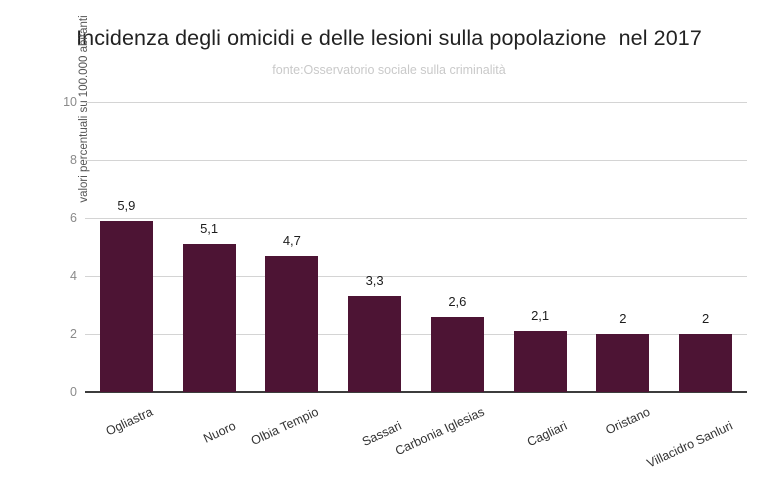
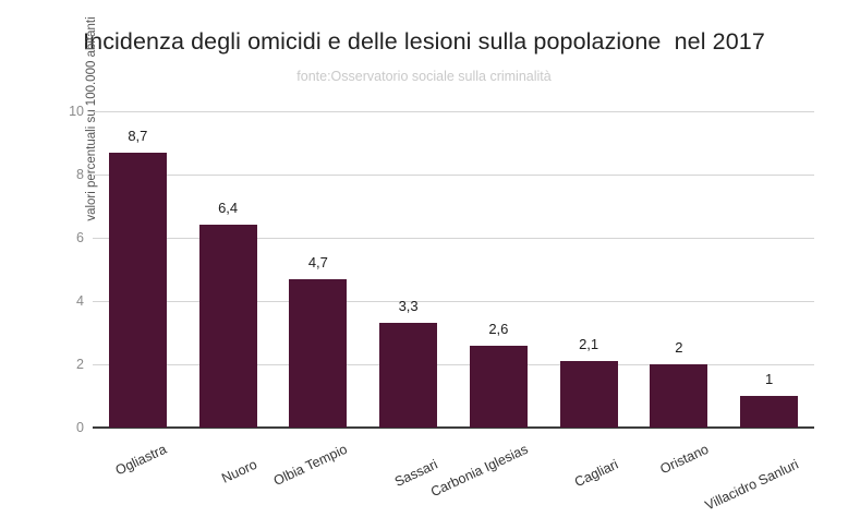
Ogliastra: 5,9 -> 8,7
Nuoro: 5,1 -> 6,4
Villacidro Sanluri: 2 -> 1
